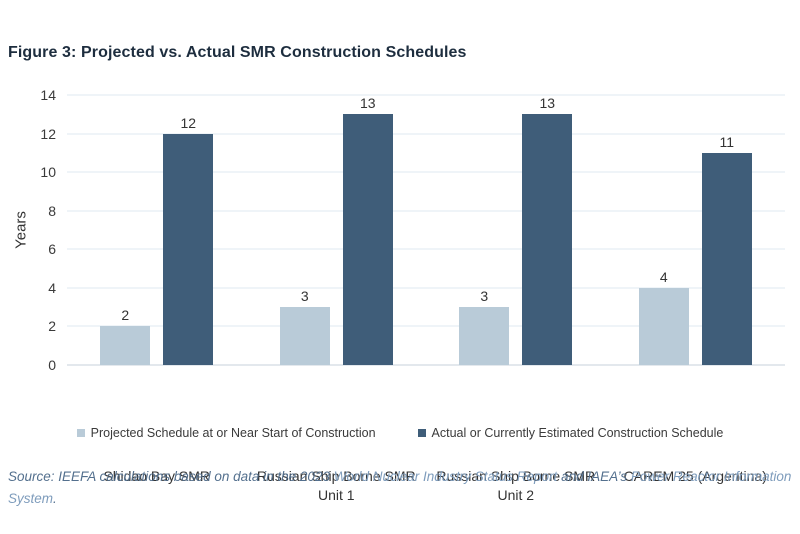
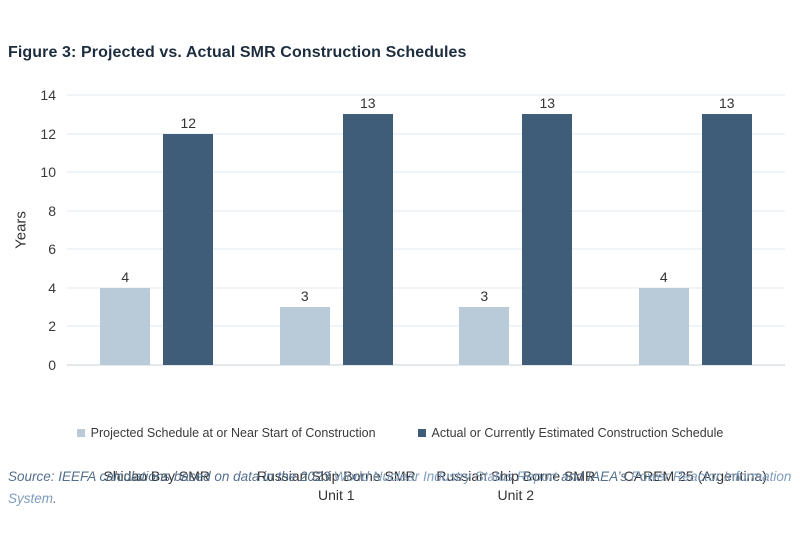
Projected Schedule at or Near Start of Construction/Shidao Bay SMR: 2 -> 4
Actual or Currently Estimated Construction Schedule/CAREM 25 (Argentina): 11 -> 13
